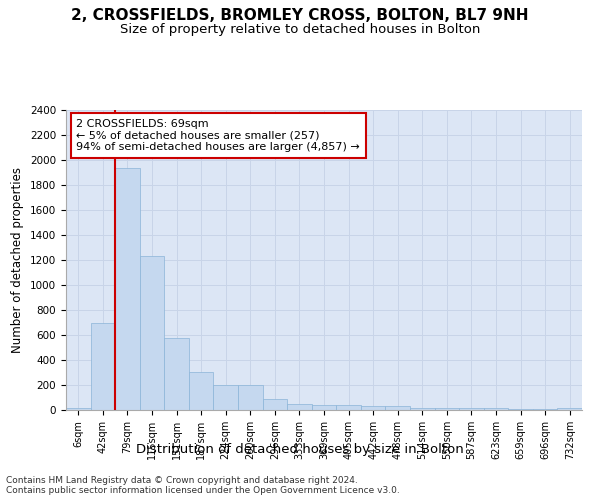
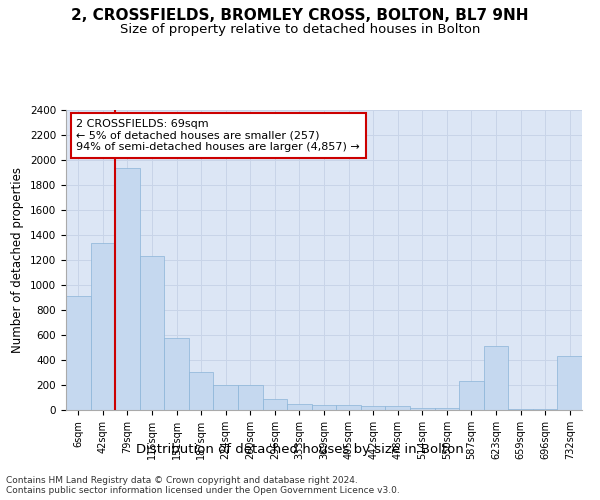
6sqm: 20 -> 910
42sqm: 700 -> 1340
587sqm: 20 -> 230
623sqm: 20 -> 510
732sqm: 20 -> 430
